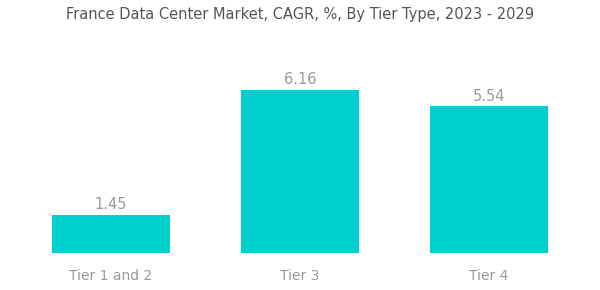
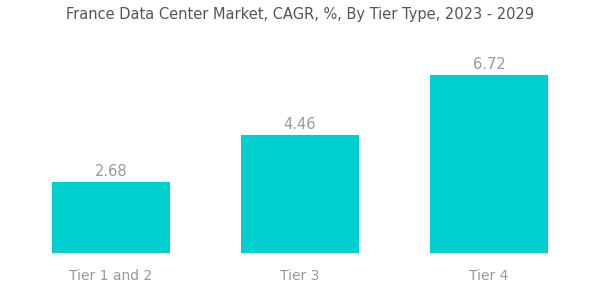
Tier 1 and 2: 1.45 -> 2.68
Tier 3: 6.16 -> 4.46
Tier 4: 5.54 -> 6.72
